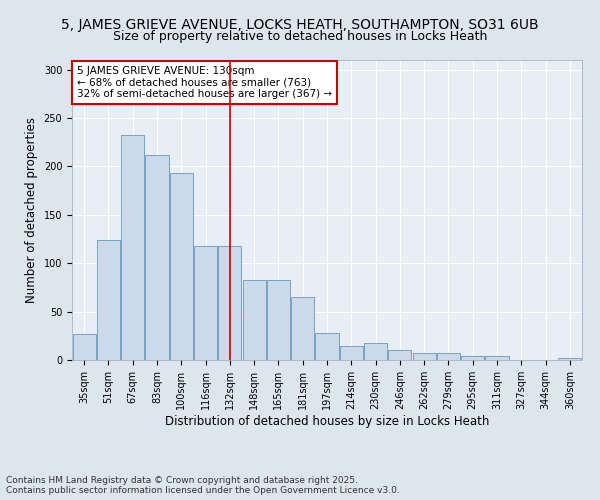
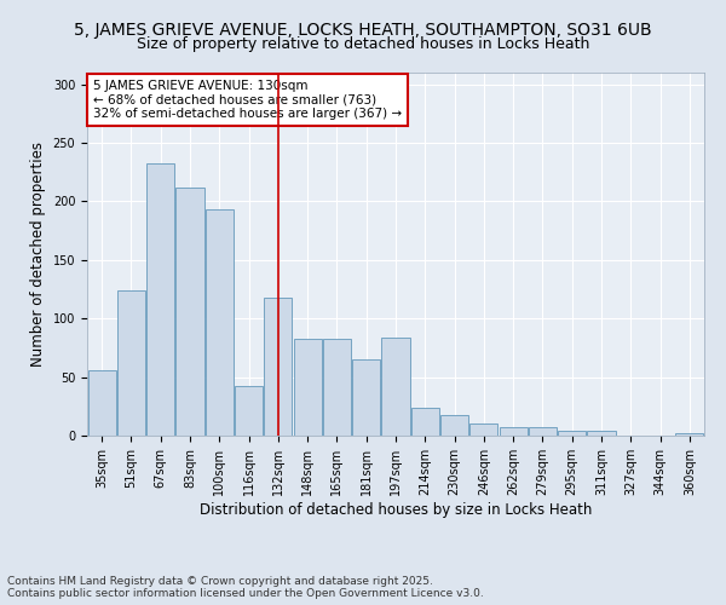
35sqm: 27 -> 56
116sqm: 118 -> 42
197sqm: 28 -> 84
214sqm: 14 -> 24
